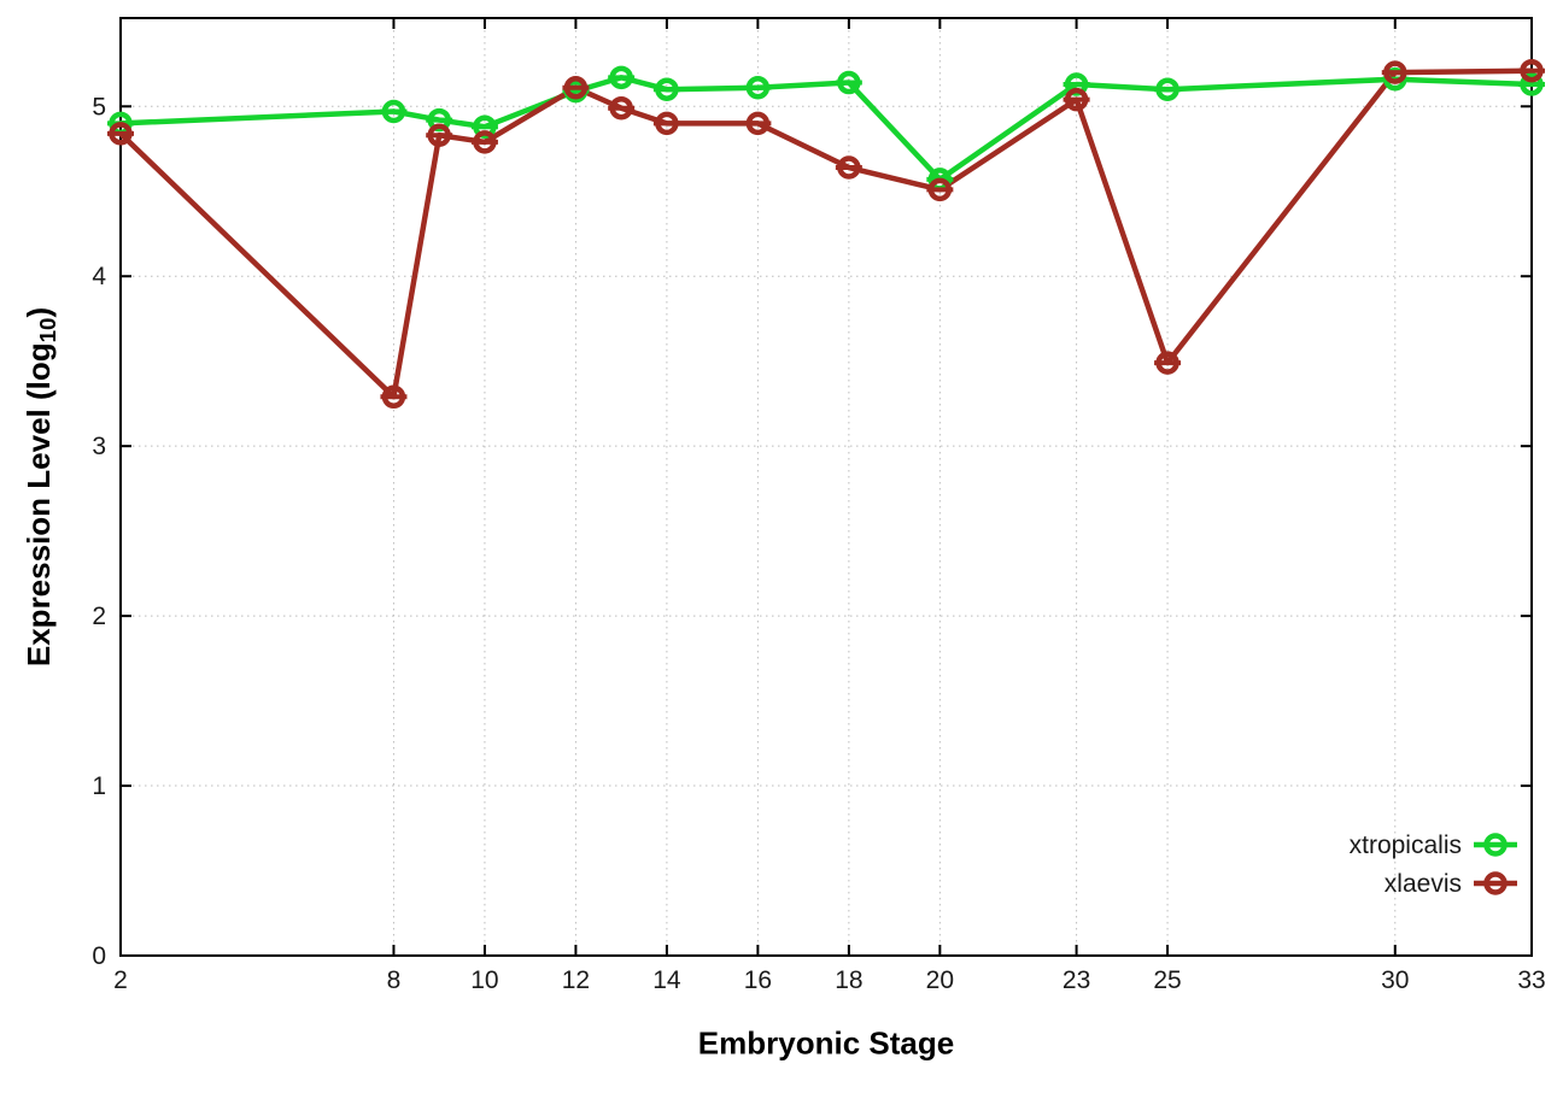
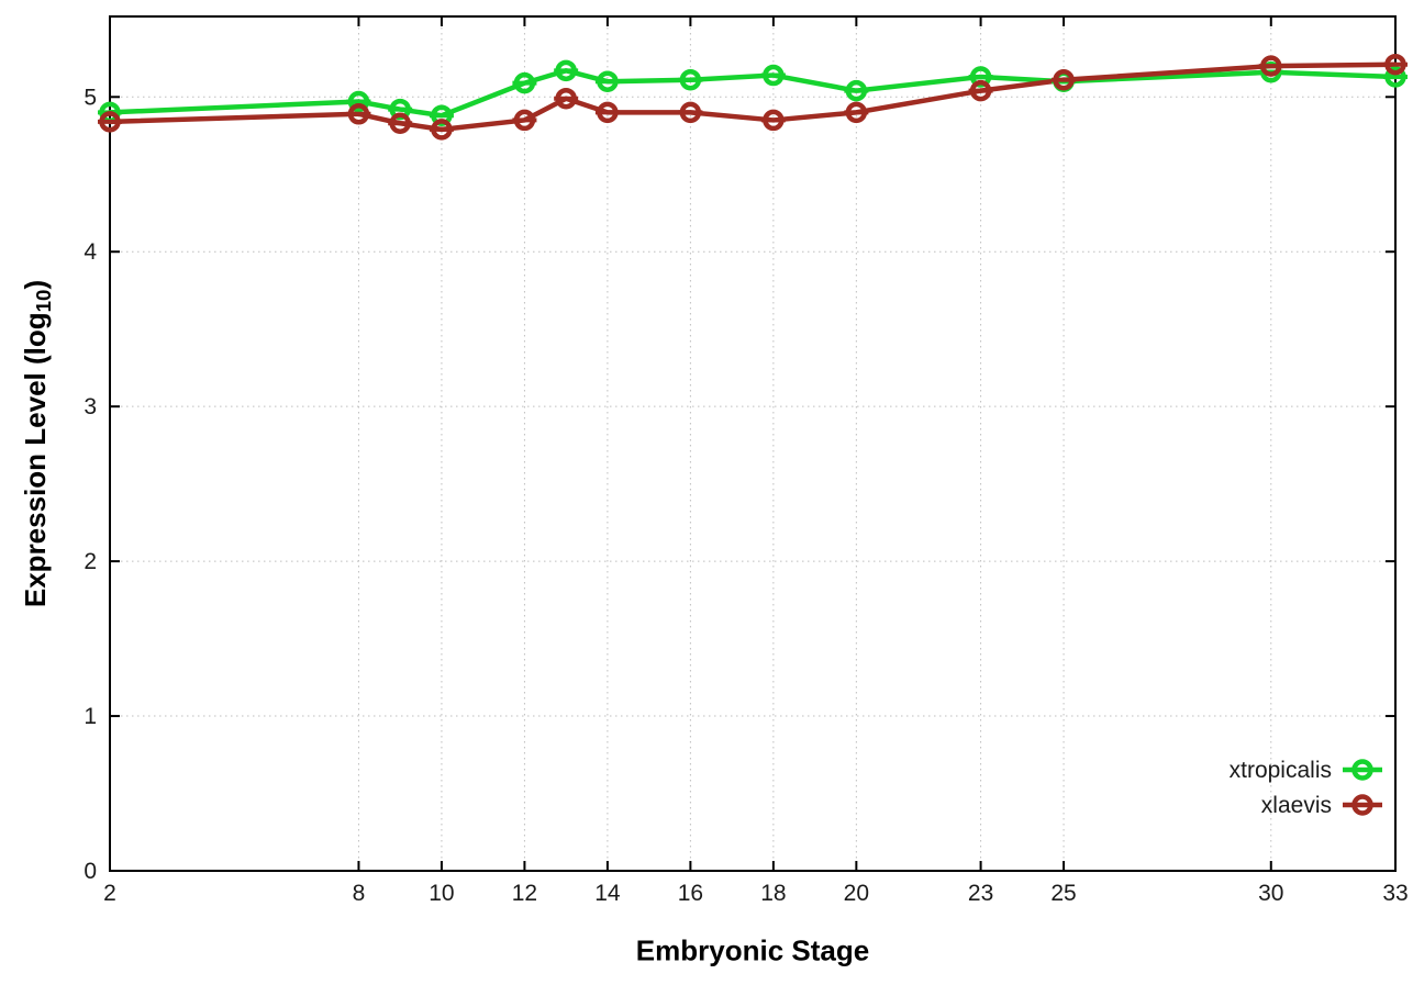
xlaevis/8: 3.29 -> 4.89
xlaevis/12: 5.11 -> 4.85
xlaevis/18: 4.64 -> 4.85
xtropicalis/20: 4.57 -> 5.04
xlaevis/20: 4.51 -> 4.90
xlaevis/25: 3.49 -> 5.11
